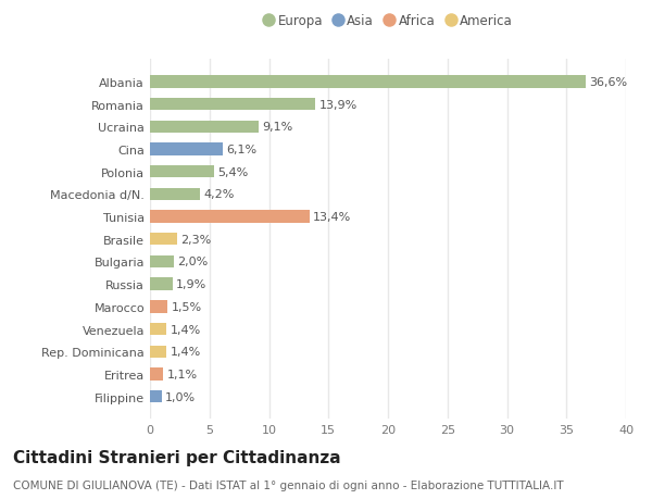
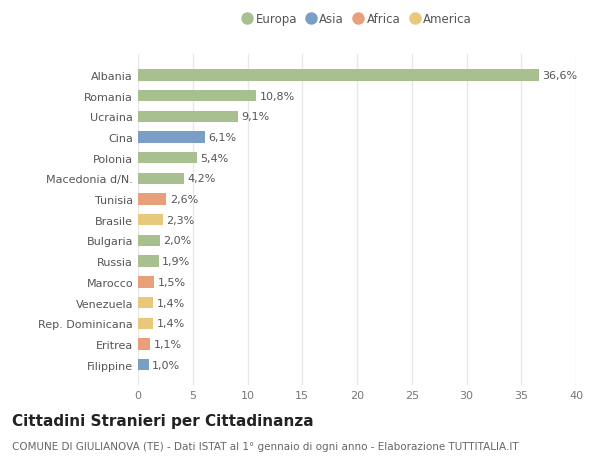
Romania: 13,9% -> 10,8%
Tunisia: 13,4% -> 2,6%
